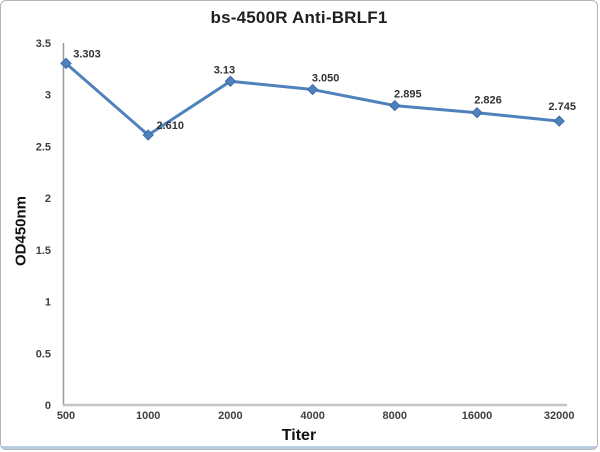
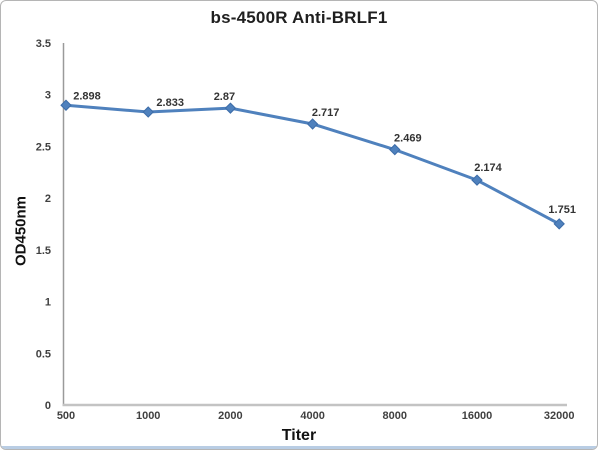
500: 3.303 -> 2.898
1000: 2.610 -> 2.833
2000: 3.13 -> 2.87
4000: 3.050 -> 2.717
8000: 2.895 -> 2.469
16000: 2.826 -> 2.174
32000: 2.745 -> 1.751
